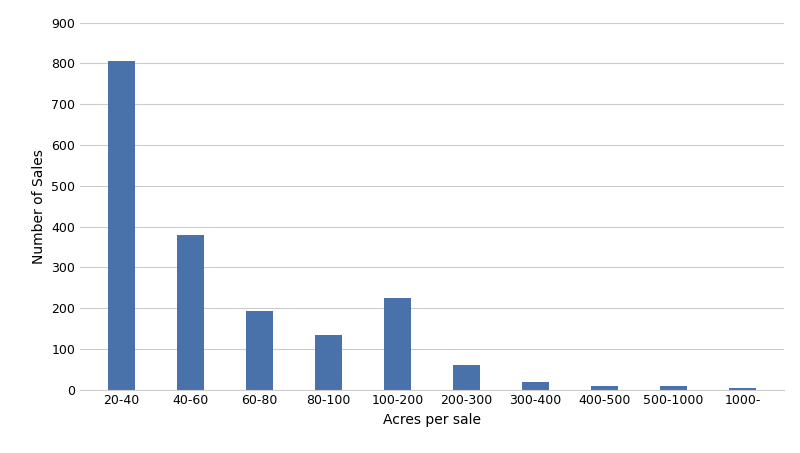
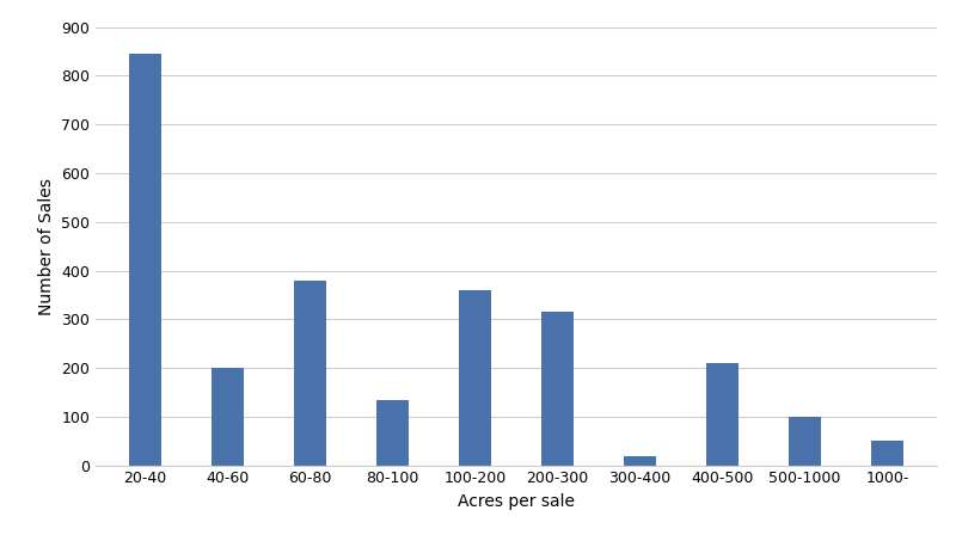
20-40: 805 -> 845
40-60: 378 -> 200
60-80: 192 -> 380
100-200: 225 -> 360
200-300: 60 -> 315
400-500: 8 -> 210
500-1000: 10 -> 100
1000-: 5 -> 50
